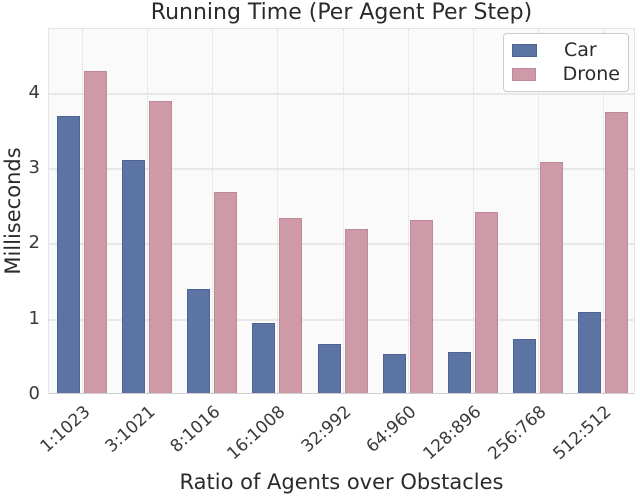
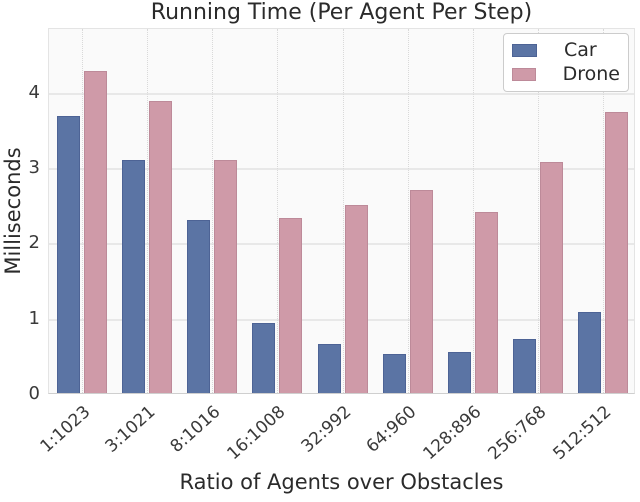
Car/8:1016: 1.4 -> 2.3
Drone/8:1016: 2.7 -> 3.1
Drone/32:992: 2.2 -> 2.5
Drone/64:960: 2.3 -> 2.7
